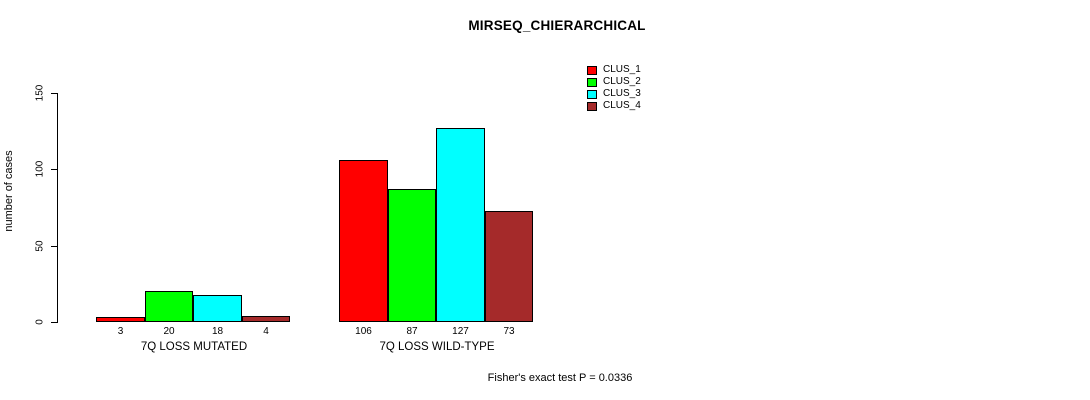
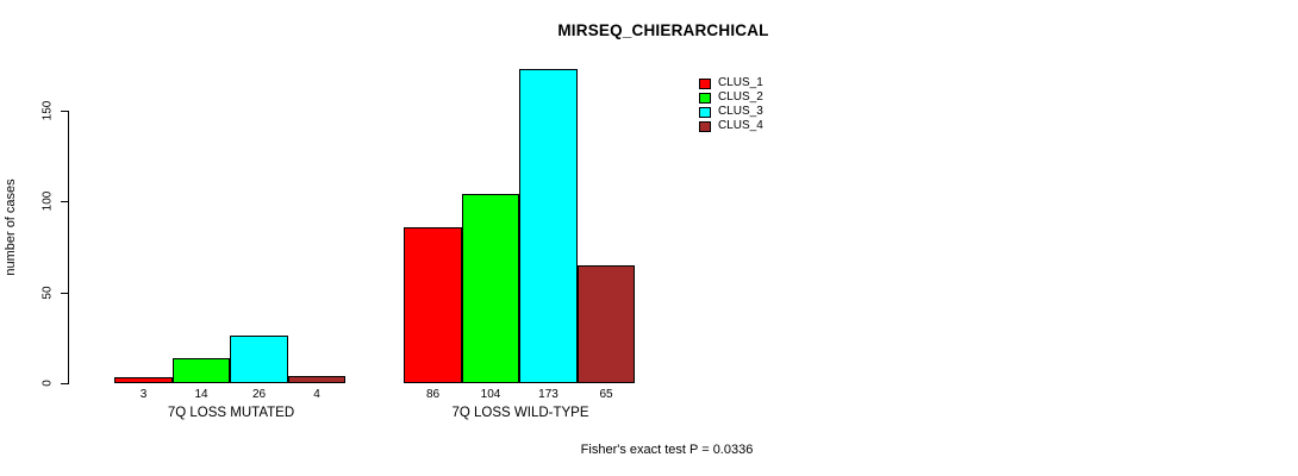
CLUS_2/7Q LOSS MUTATED: 20 -> 14
CLUS_3/7Q LOSS MUTATED: 18 -> 26
CLUS_1/7Q LOSS WILD-TYPE: 106 -> 86
CLUS_2/7Q LOSS WILD-TYPE: 87 -> 104
CLUS_3/7Q LOSS WILD-TYPE: 127 -> 173
CLUS_4/7Q LOSS WILD-TYPE: 73 -> 65
